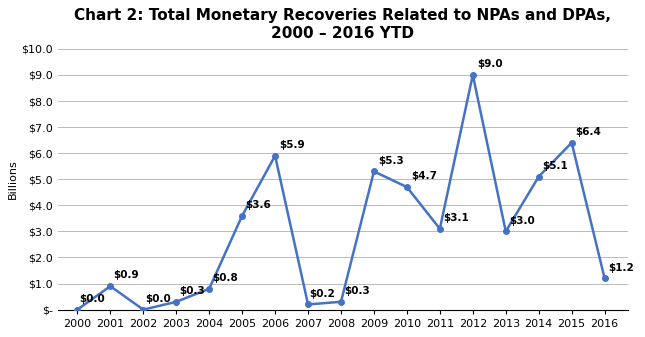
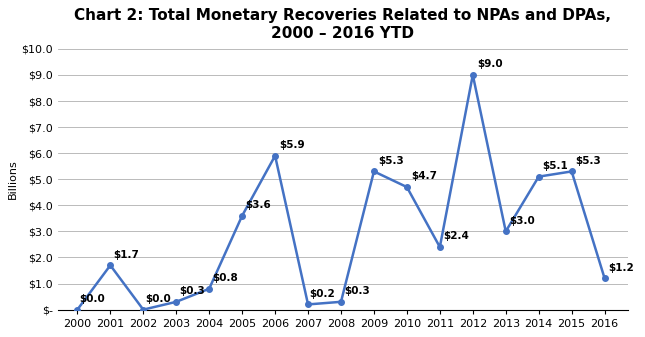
2001: $0.9 -> $1.7
2011: $3.1 -> $2.4
2015: $6.4 -> $5.3
